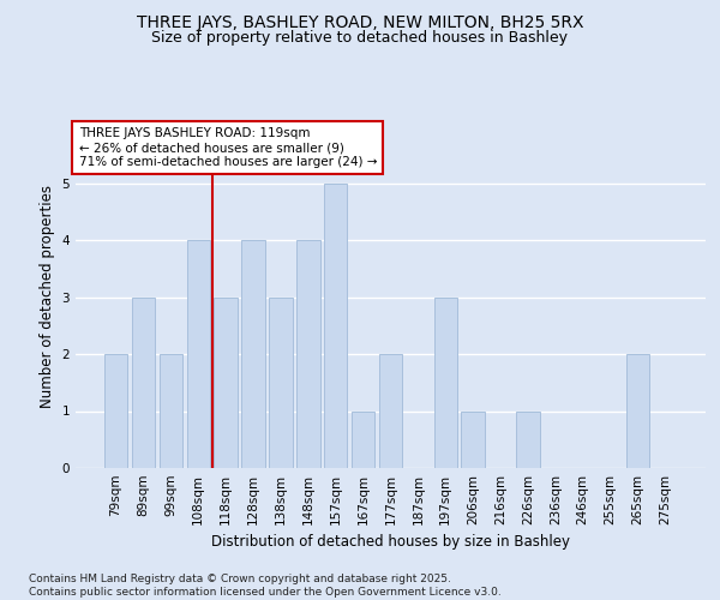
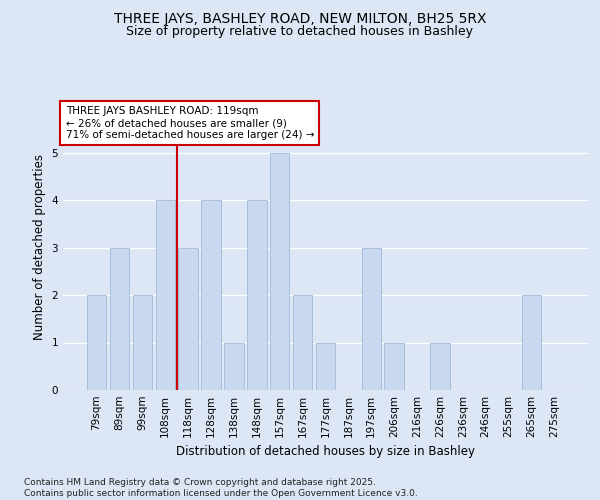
138sqm: 3 -> 1
167sqm: 1 -> 2
177sqm: 2 -> 1
